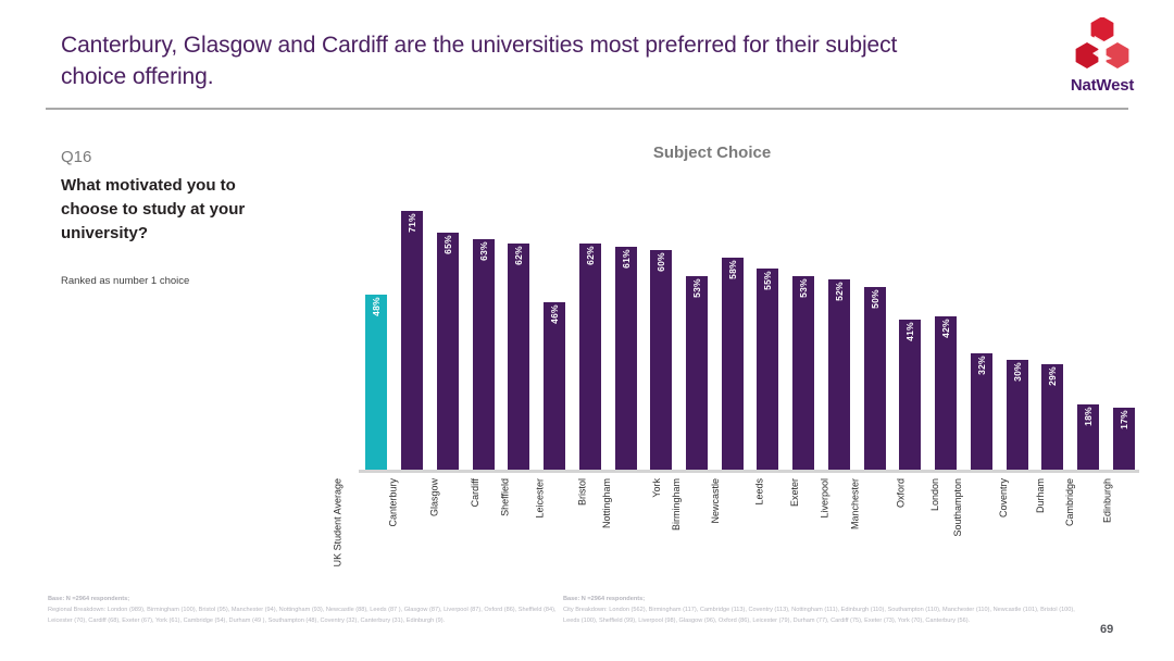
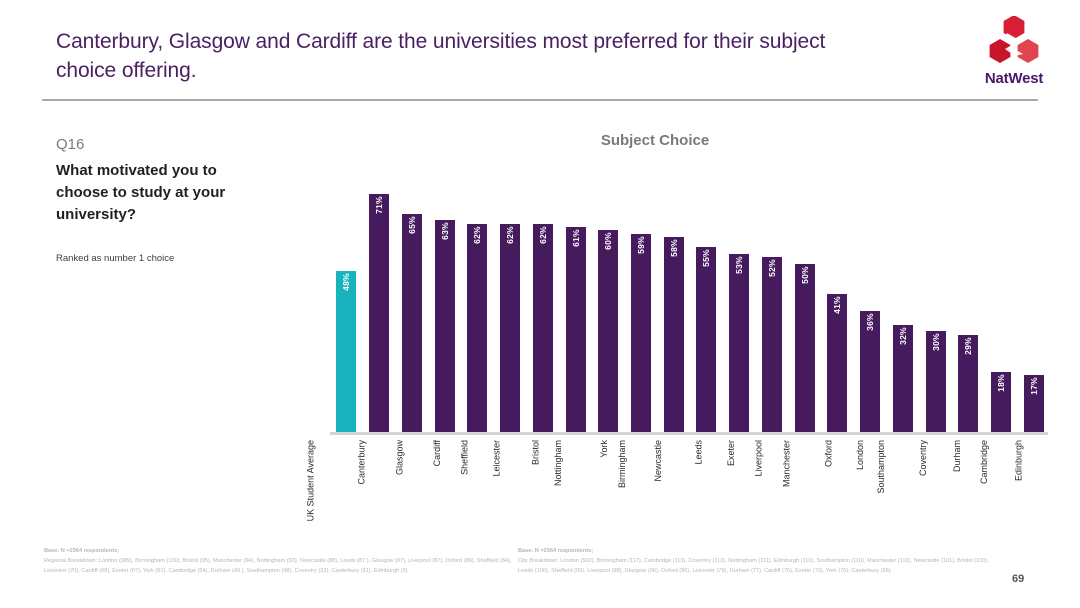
Leicester: 46% -> 62%
Birmingham: 53% -> 59%
London: 42% -> 36%
